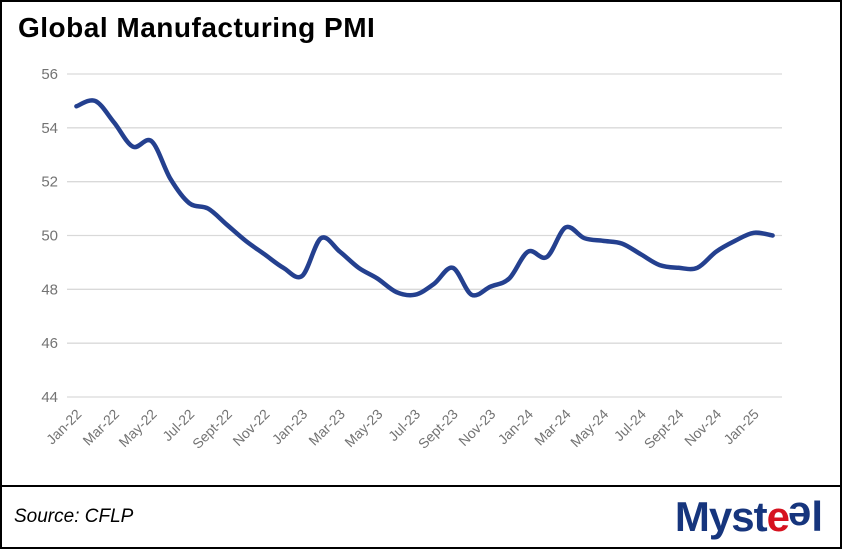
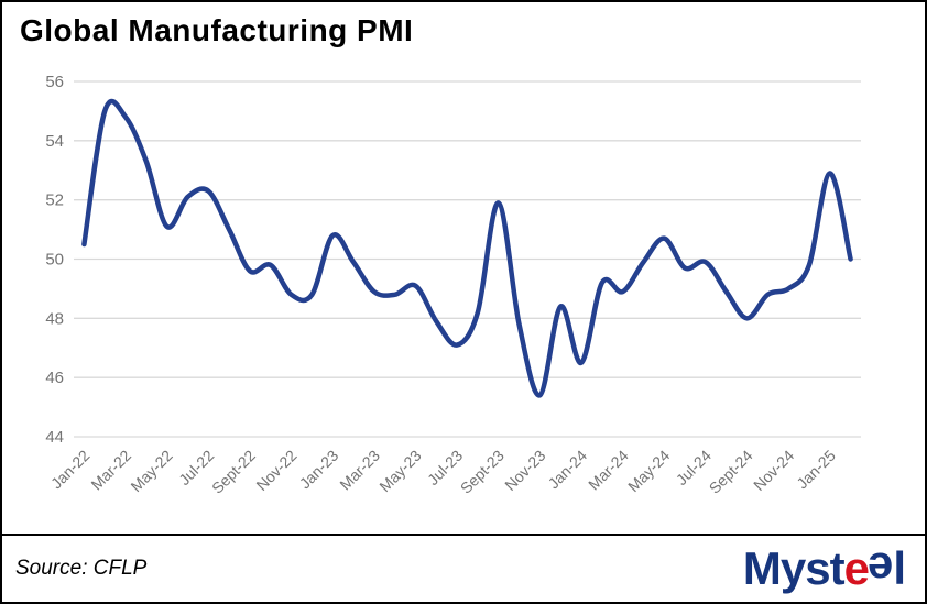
Jan-22: 54.8 -> 50.5
Mar-22: 54.2 -> 54.8
May-22: 53.5 -> 51.1
Jul-22: 51.2 -> 52.3
Sept-22: 50.4 -> 49.6
Nov-22: 49.3 -> 48.8
Jan-23: 48.5 -> 50.8
Mar-23: 49.4 -> 48.9
May-23: 48.4 -> 49.1
Jul-23: 47.8 -> 47.1
Sept-23: 48.8 -> 51.9
Nov-23: 48.1 -> 45.4
Jan-24: 49.4 -> 46.5
Mar-24: 50.3 -> 48.9
May-24: 49.8 -> 50.7
Jul-24: 49.3 -> 49.9
Sept-24: 48.8 -> 48.0
Nov-24: 49.4 -> 49.0
Jan-25: 50.1 -> 52.9
